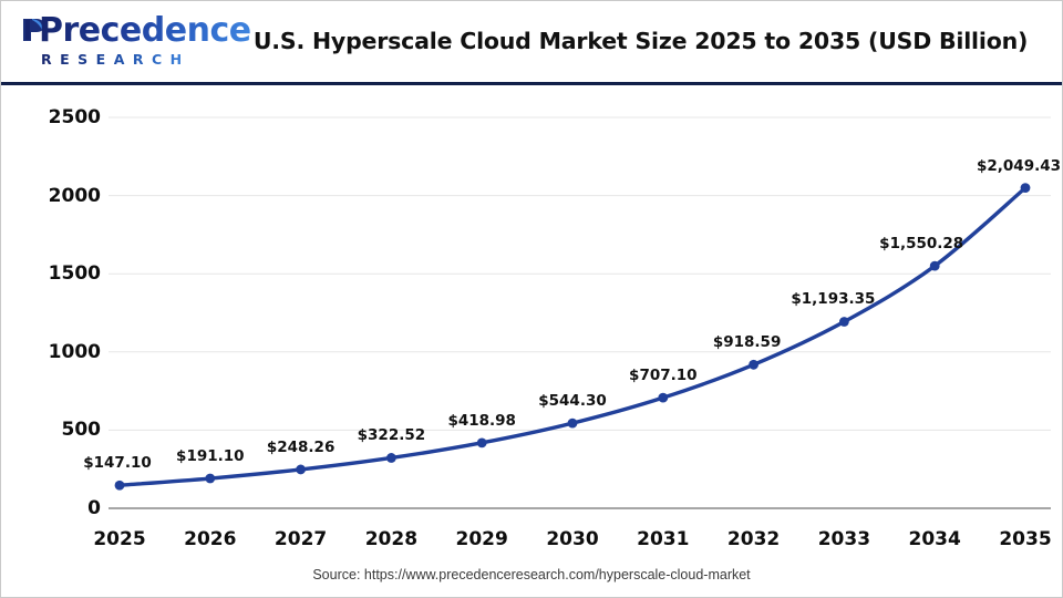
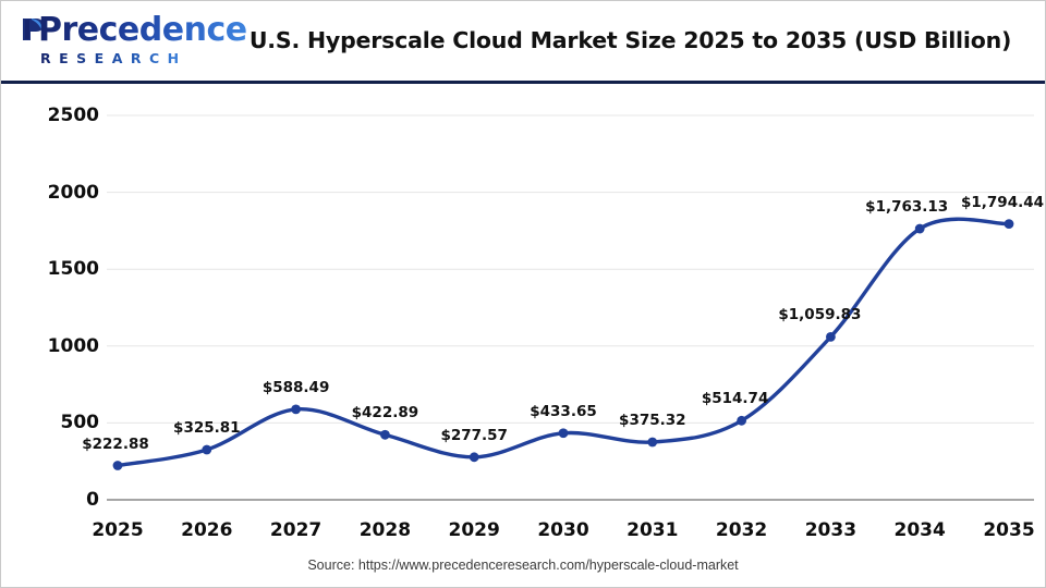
2025: $147.10 -> $222.88
2026: $191.10 -> $325.81
2027: $248.26 -> $588.49
2028: $322.52 -> $422.89
2029: $418.98 -> $277.57
2030: $544.30 -> $433.65
2031: $707.10 -> $375.32
2032: $918.59 -> $514.74
2033: $1,193.35 -> $1,059.83
2034: $1,550.28 -> $1,763.13
2035: $2,049.43 -> $1,794.44
